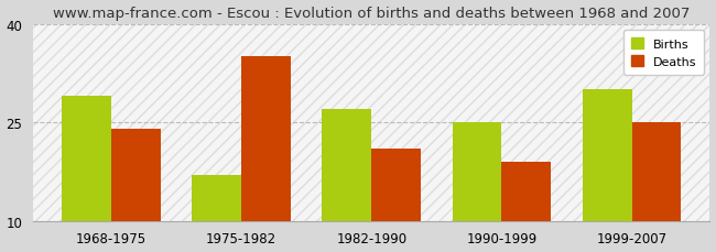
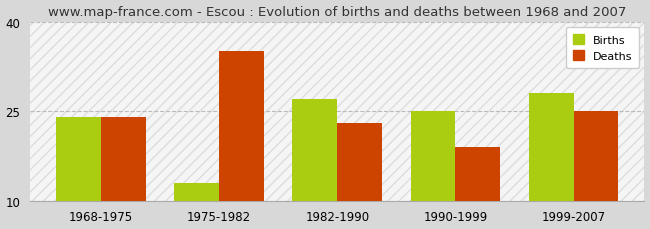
Births/1968-1975: 29 -> 24
Births/1975-1982: 17 -> 13
Deaths/1982-1990: 21 -> 23
Births/1999-2007: 30 -> 28
